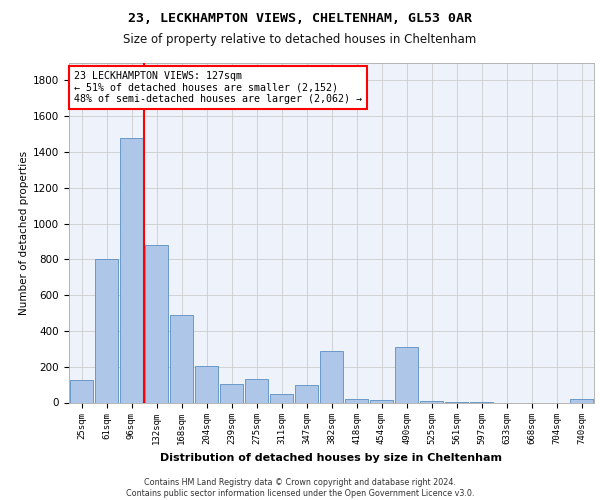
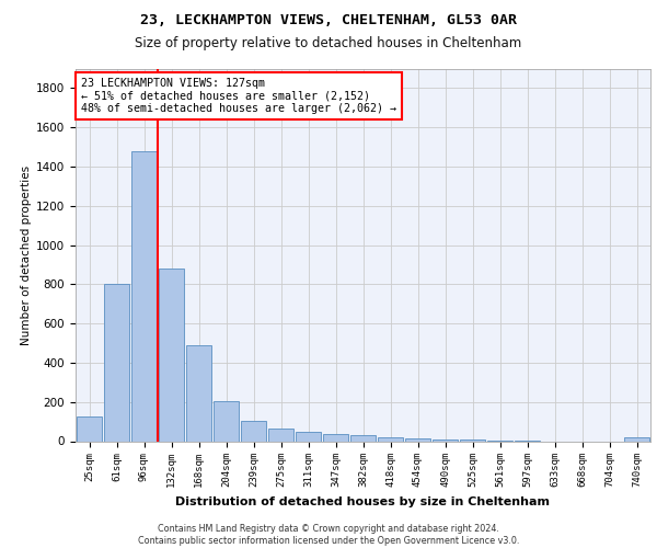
275sqm: 130 -> 60
347sqm: 100 -> 40
382sqm: 290 -> 30
490sqm: 310 -> 10
